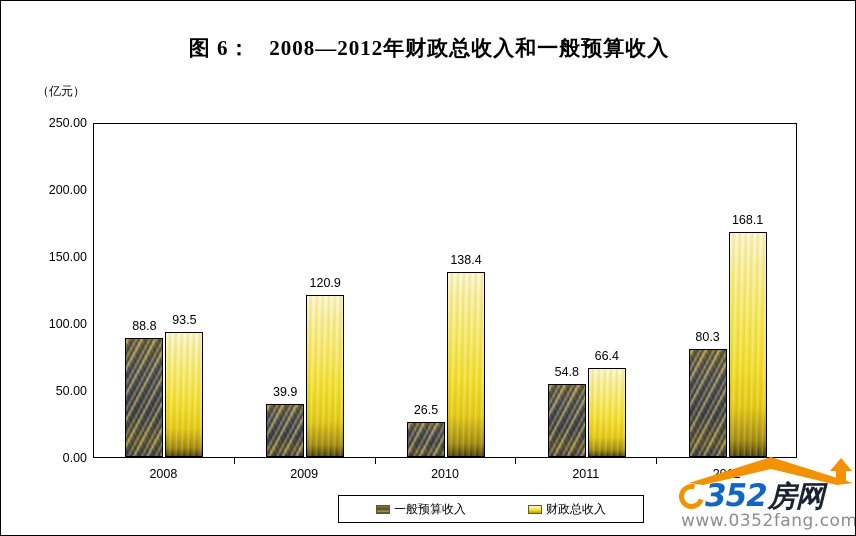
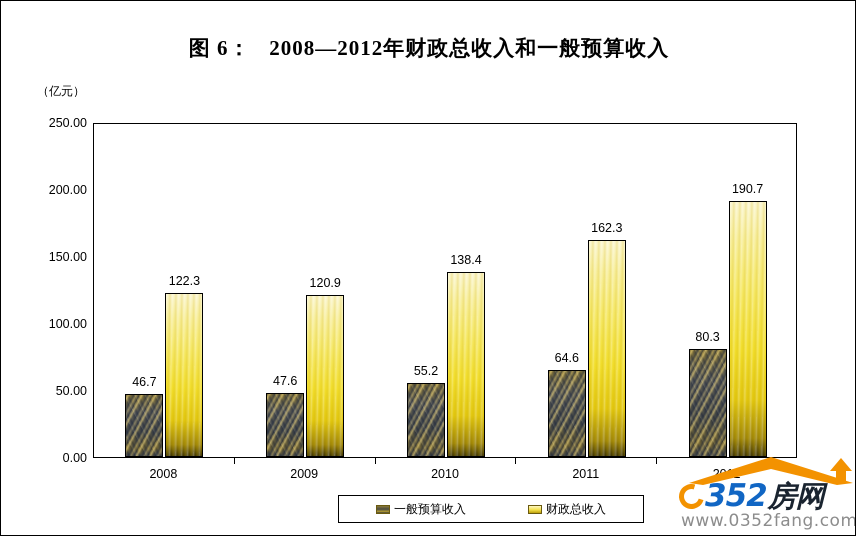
一般预算收入/2008: 88.8 -> 46.7
财政总收入/2008: 93.5 -> 122.3
一般预算收入/2009: 39.9 -> 47.6
一般预算收入/2010: 26.5 -> 55.2
一般预算收入/2011: 54.8 -> 64.6
财政总收入/2011: 66.4 -> 162.3
财政总收入/2012: 168.1 -> 190.7
